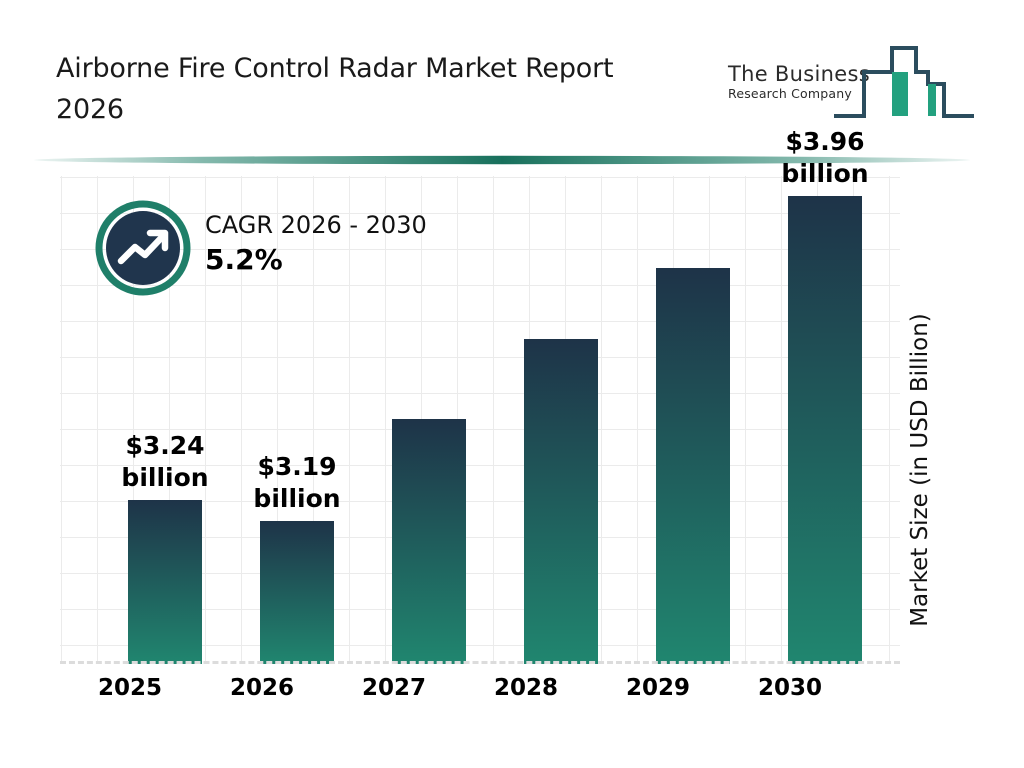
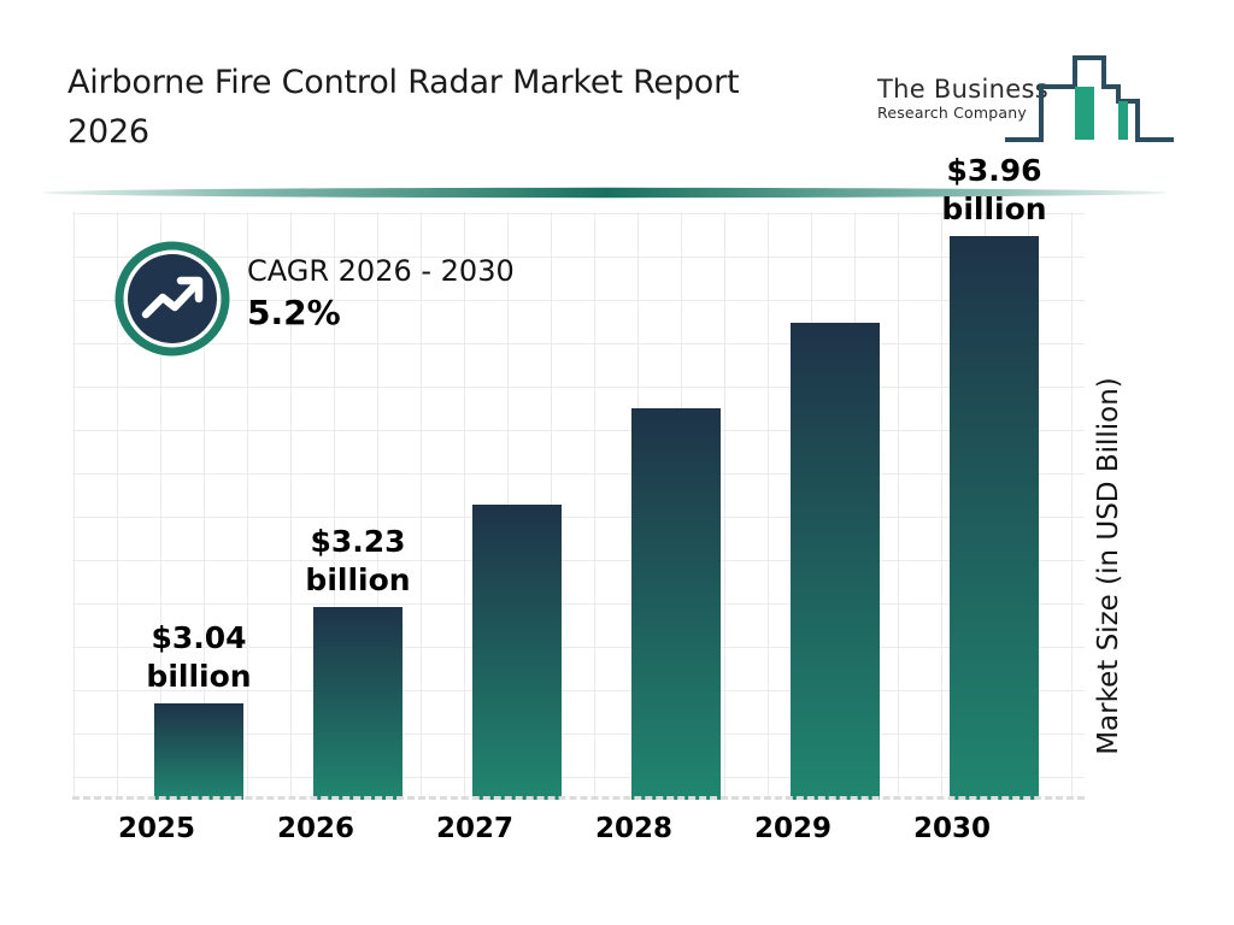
2025: $3.24 -> $3.04
2026: $3.19 -> $3.23
